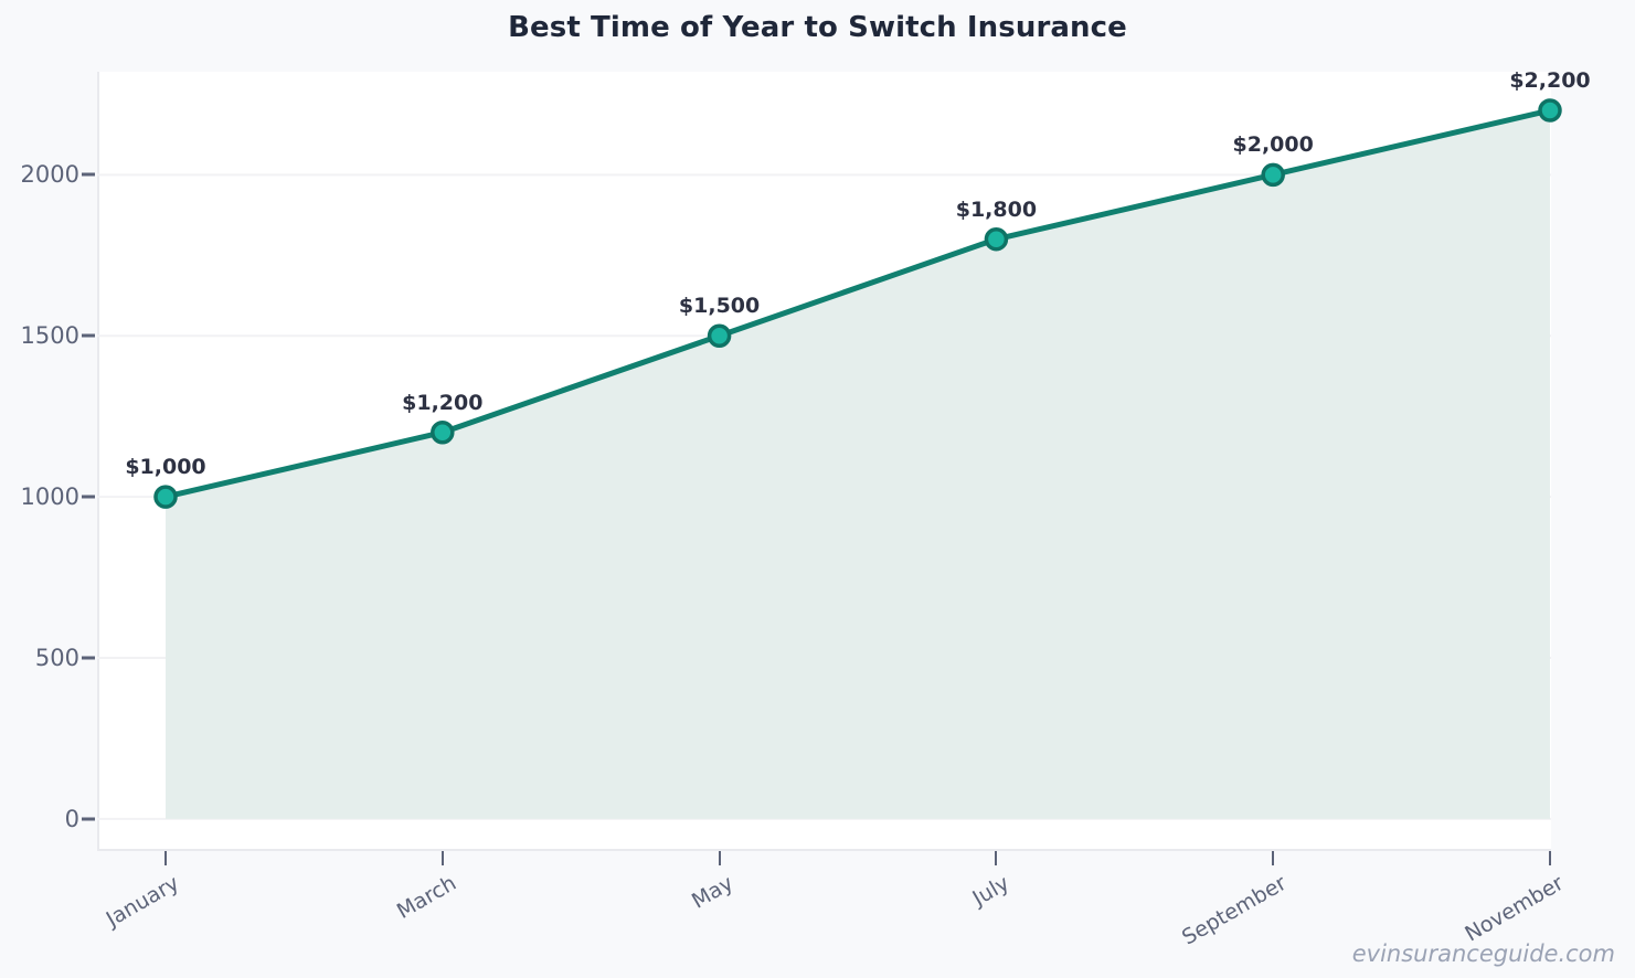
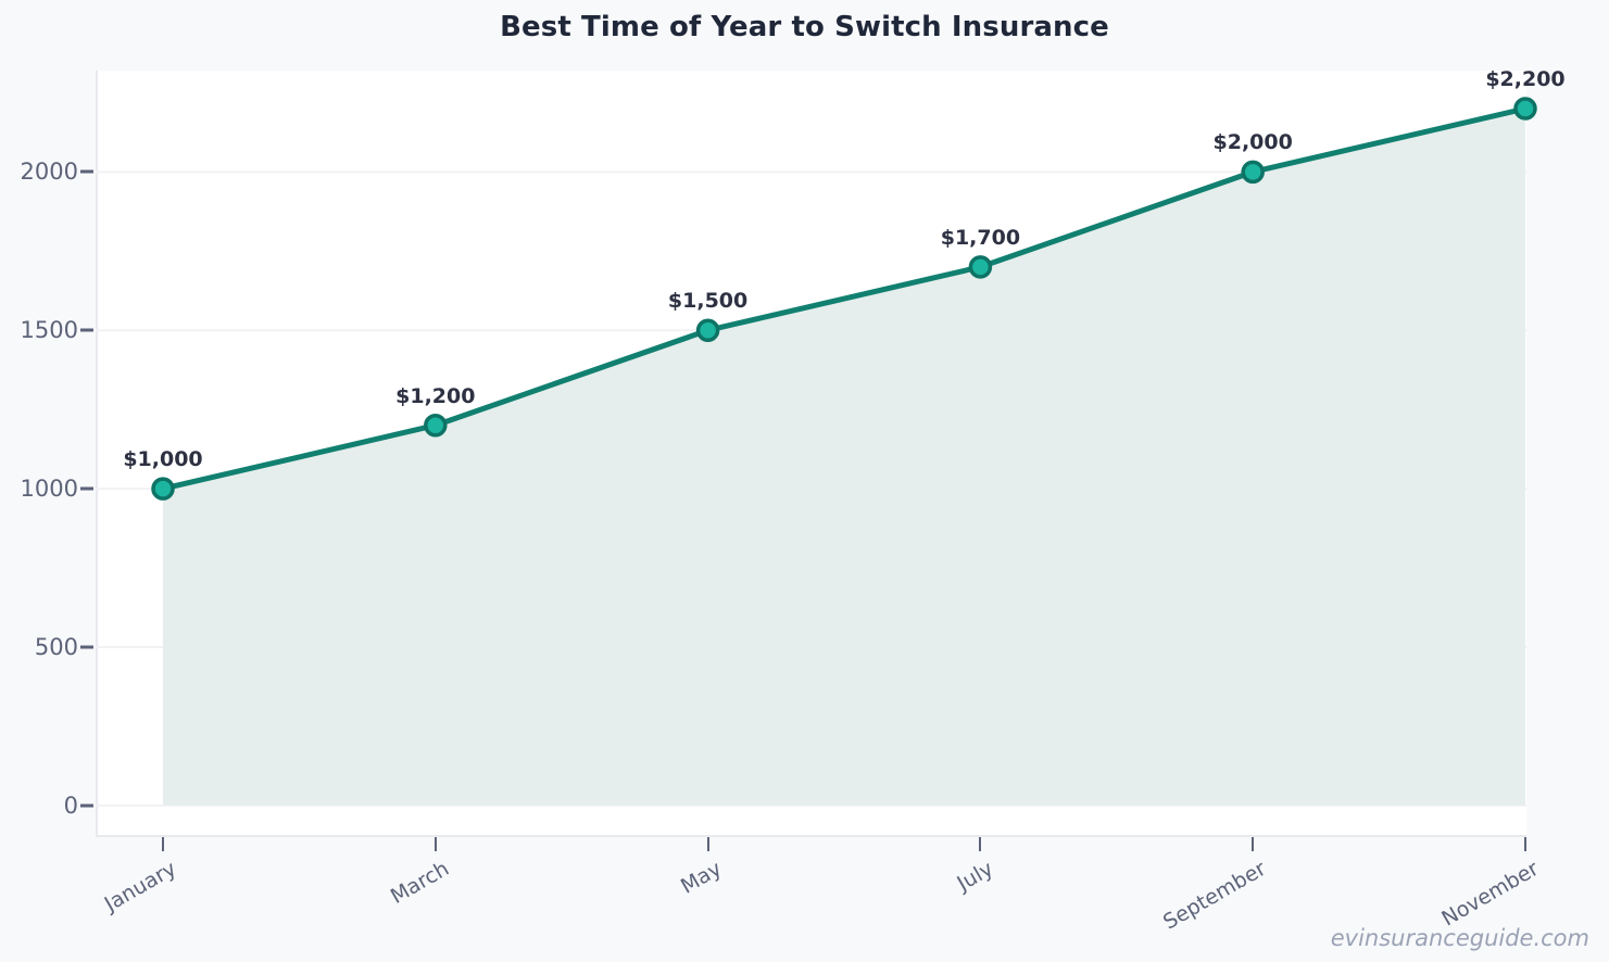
July: $1,800 -> $1,700
